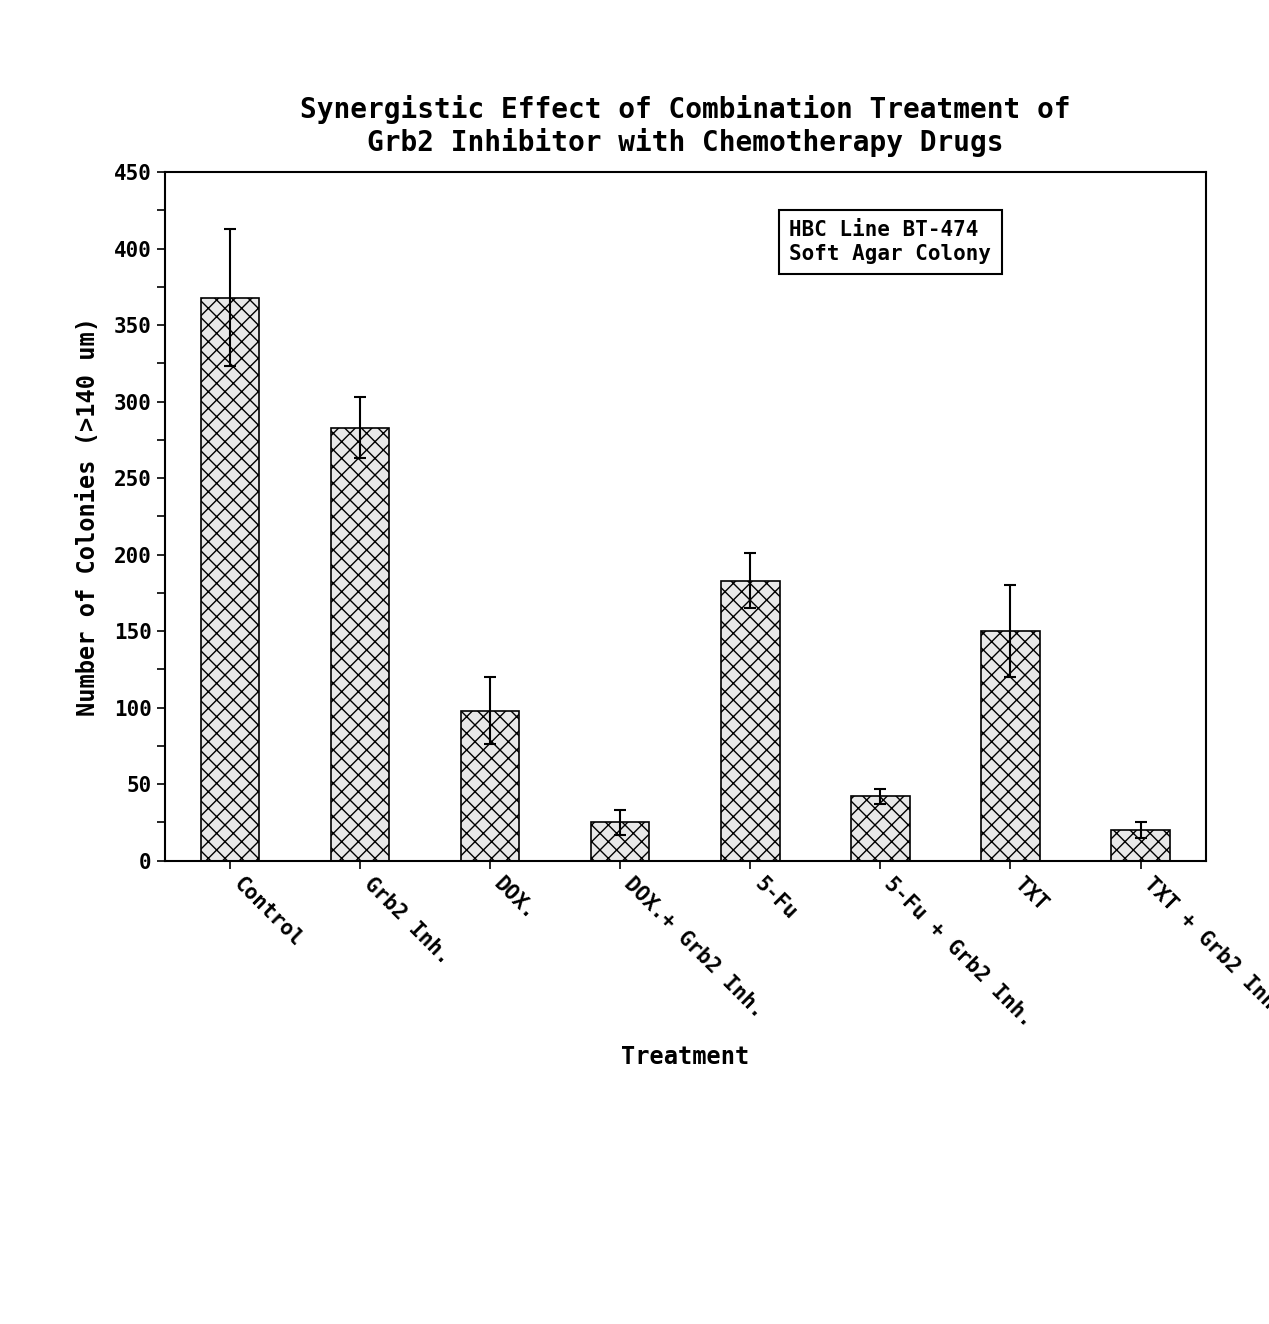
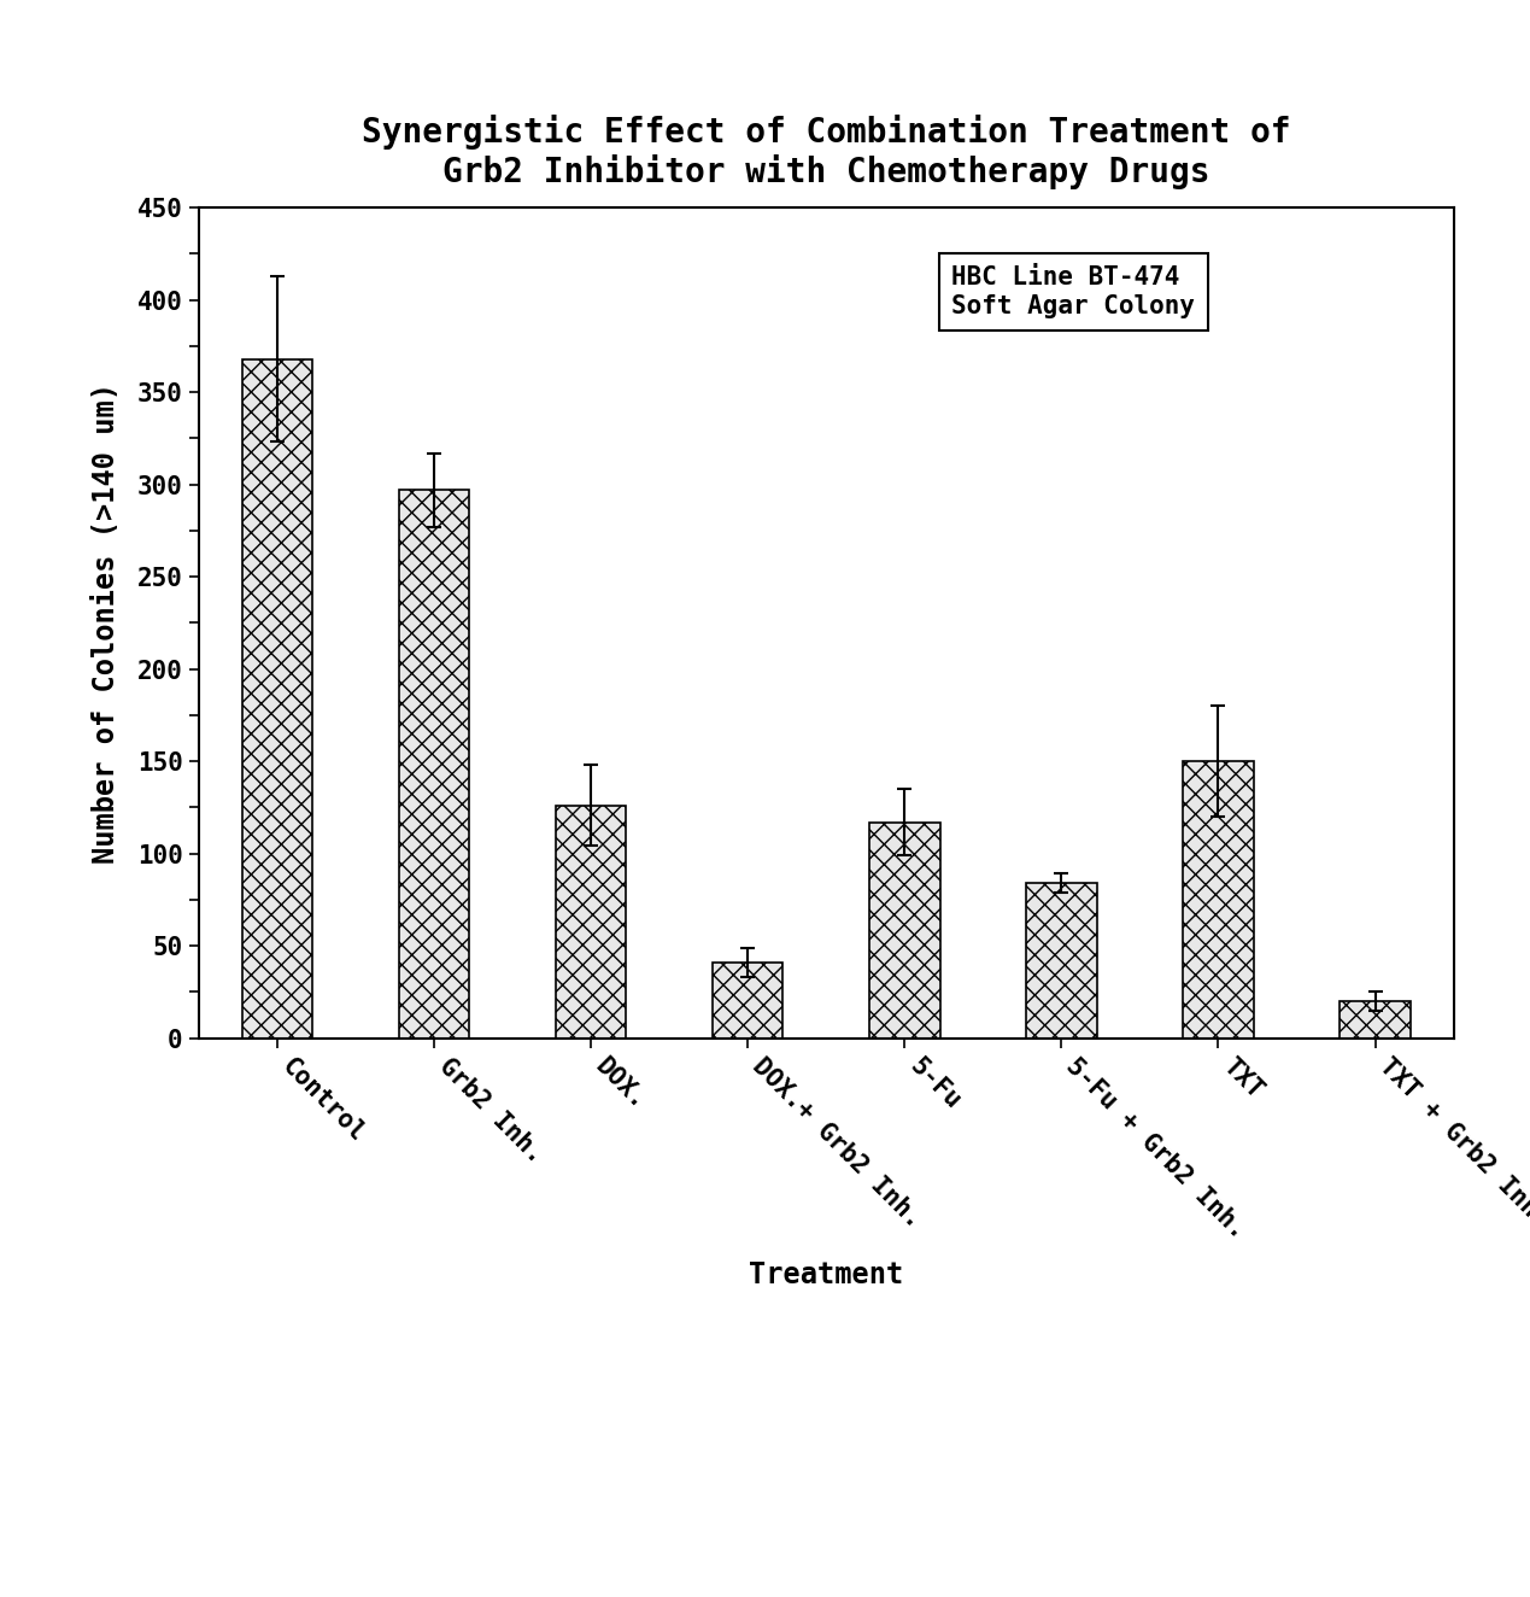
Grb2 Inh.: 283 -> 297
DOX.: 98 -> 126
DOX.+ Grb2 Inh.: 25 -> 41
5-Fu: 183 -> 117
5-Fu + Grb2 Inh.: 42 -> 84
